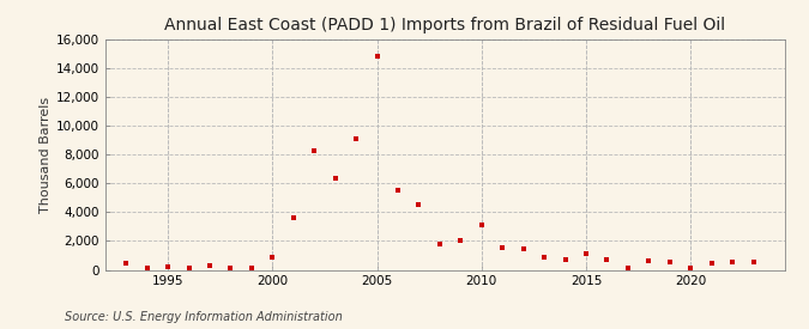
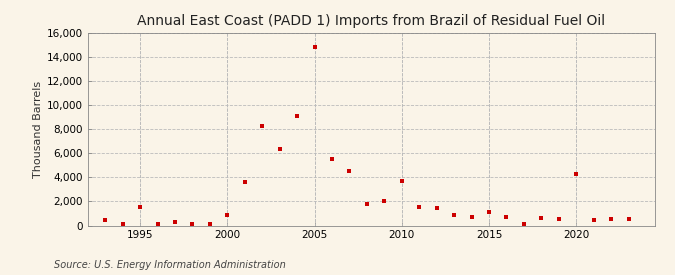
1995: 200 -> 1,500
2010: 3,200 -> 3,700
2020: 100 -> 4,300
